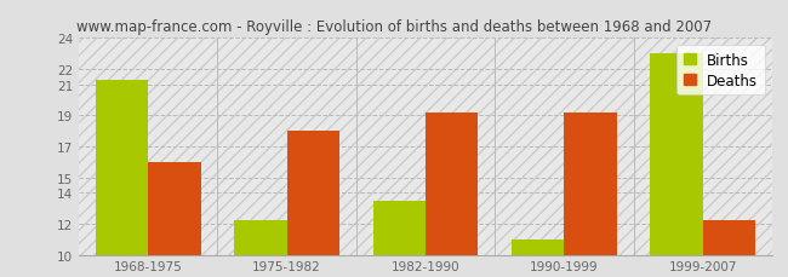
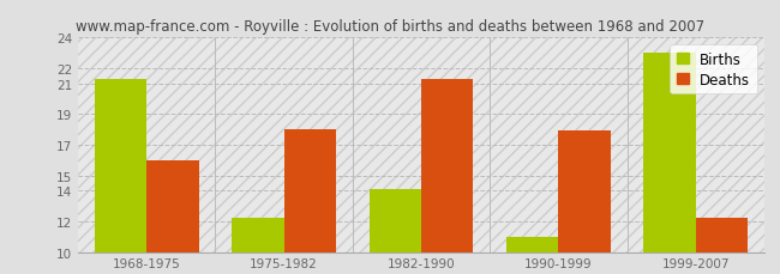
Births/1982-1990: 13.5 -> 14.1
Deaths/1982-1990: 19.2 -> 21.3
Deaths/1990-1999: 19.2 -> 17.9
